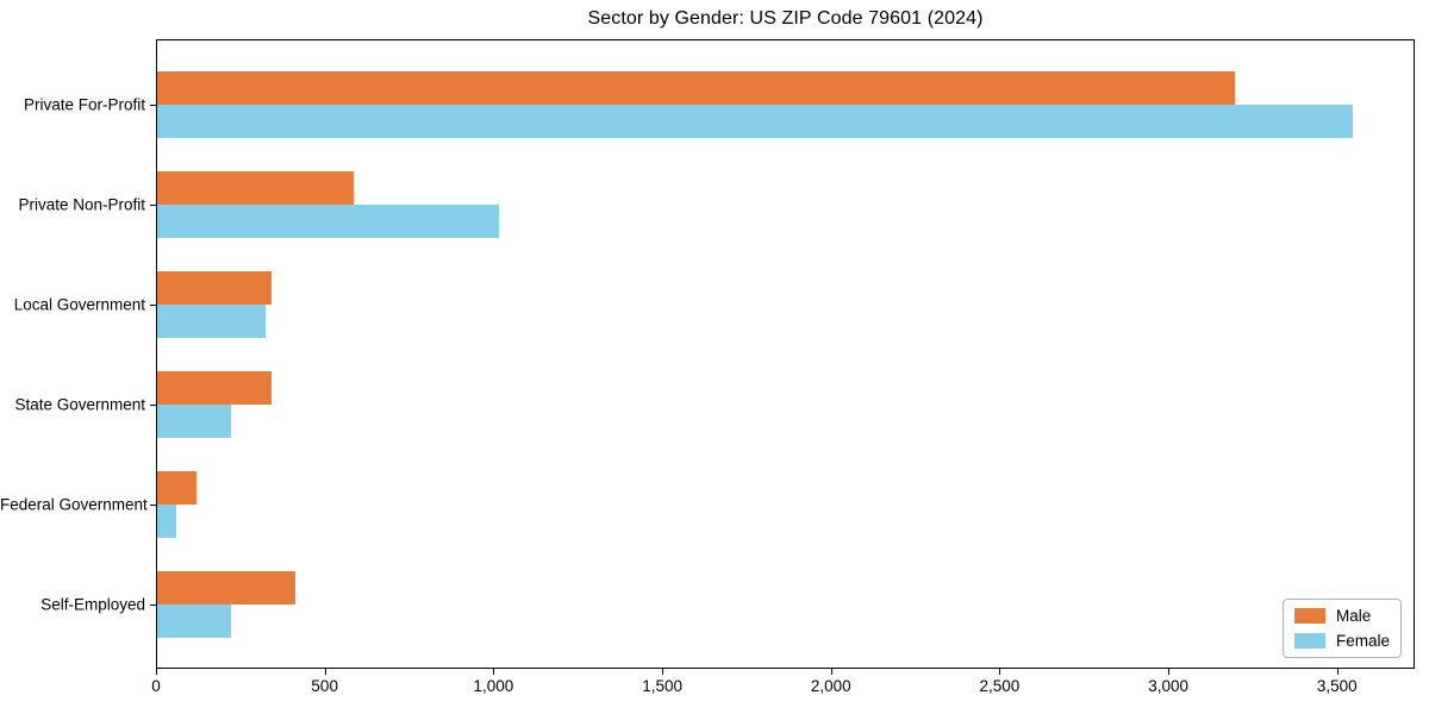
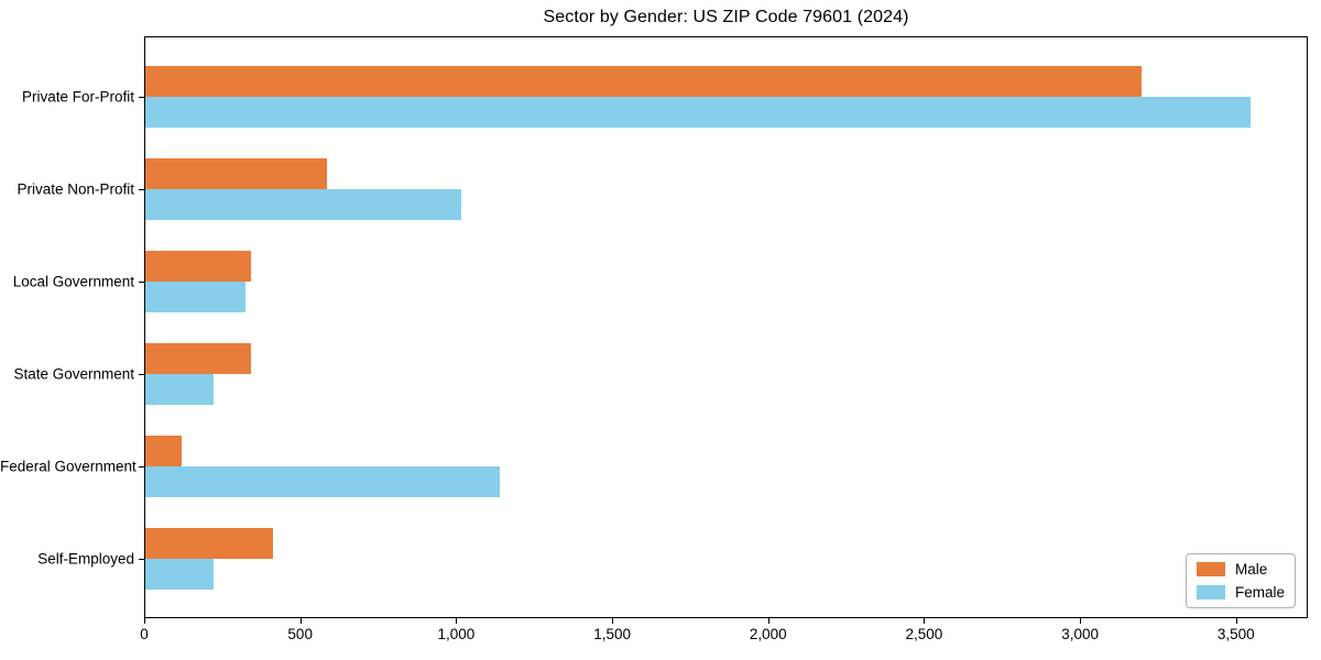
Female/Federal Government: 60 -> 1140
